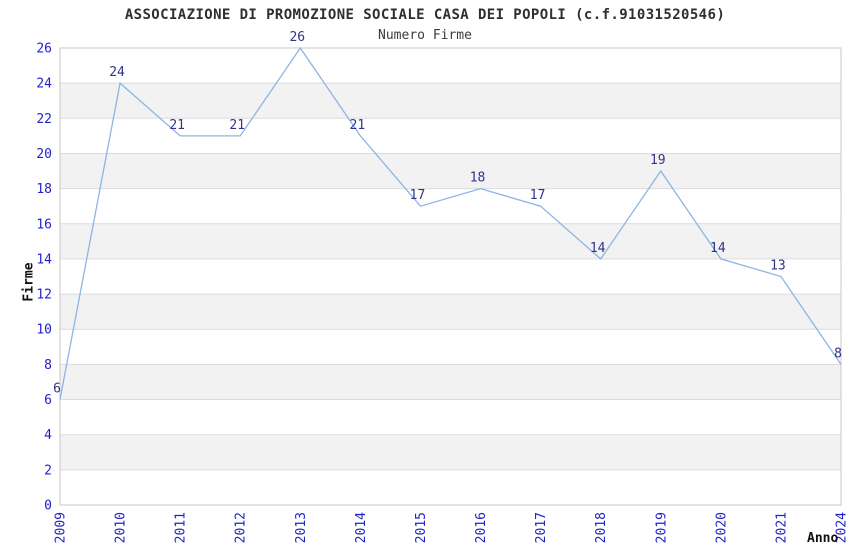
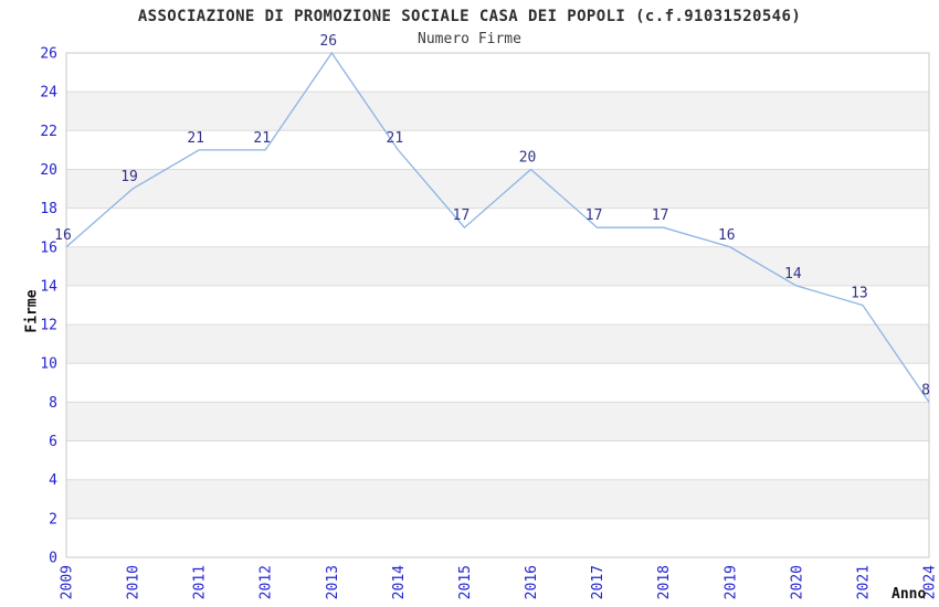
2009: 6 -> 16
2010: 24 -> 19
2016: 18 -> 20
2018: 14 -> 17
2019: 19 -> 16
